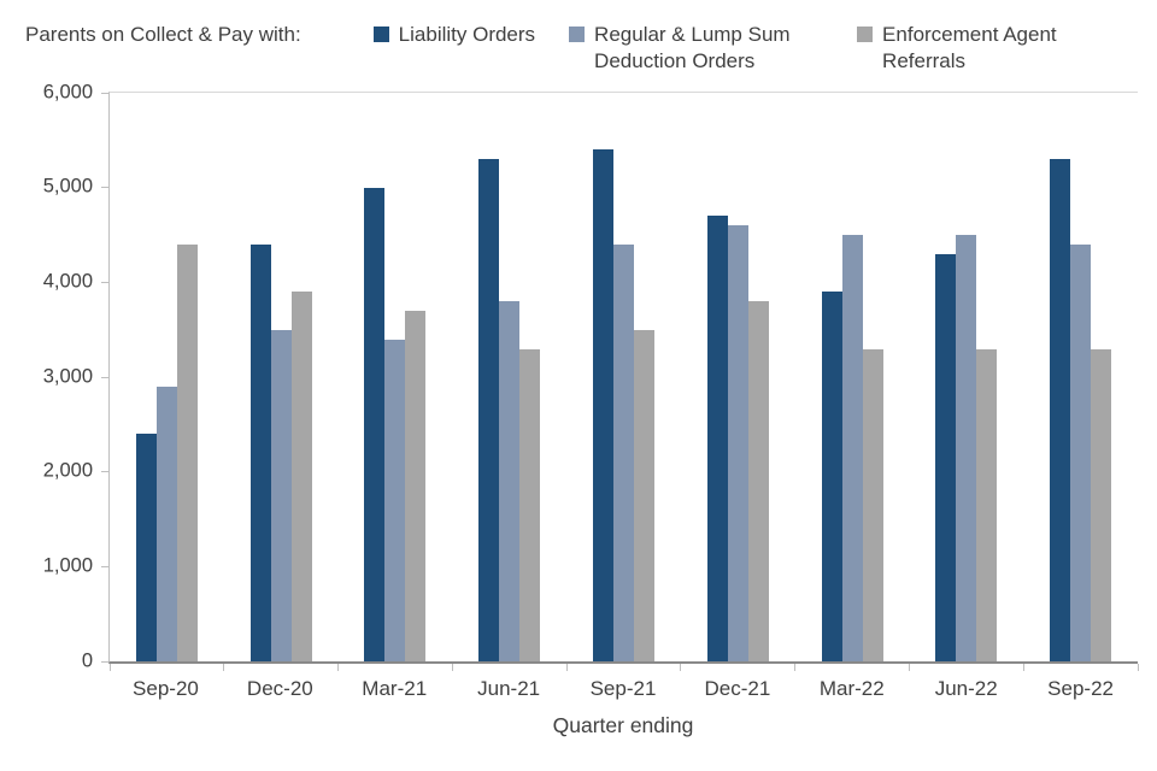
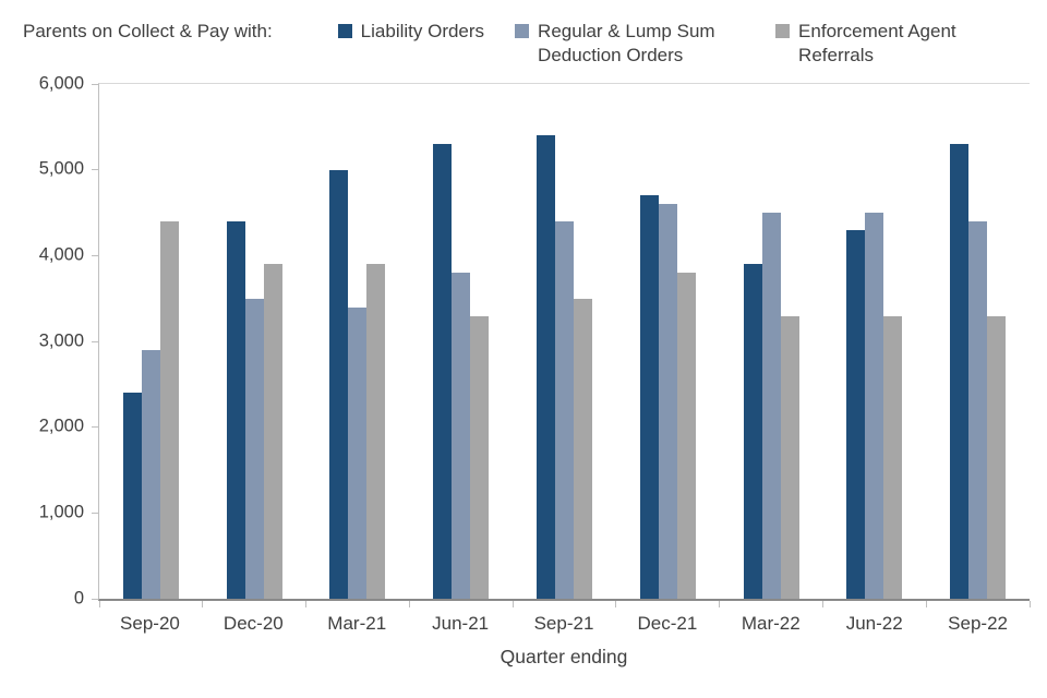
Enforcement Agent Referrals/Mar-21: 3700 -> 3900
